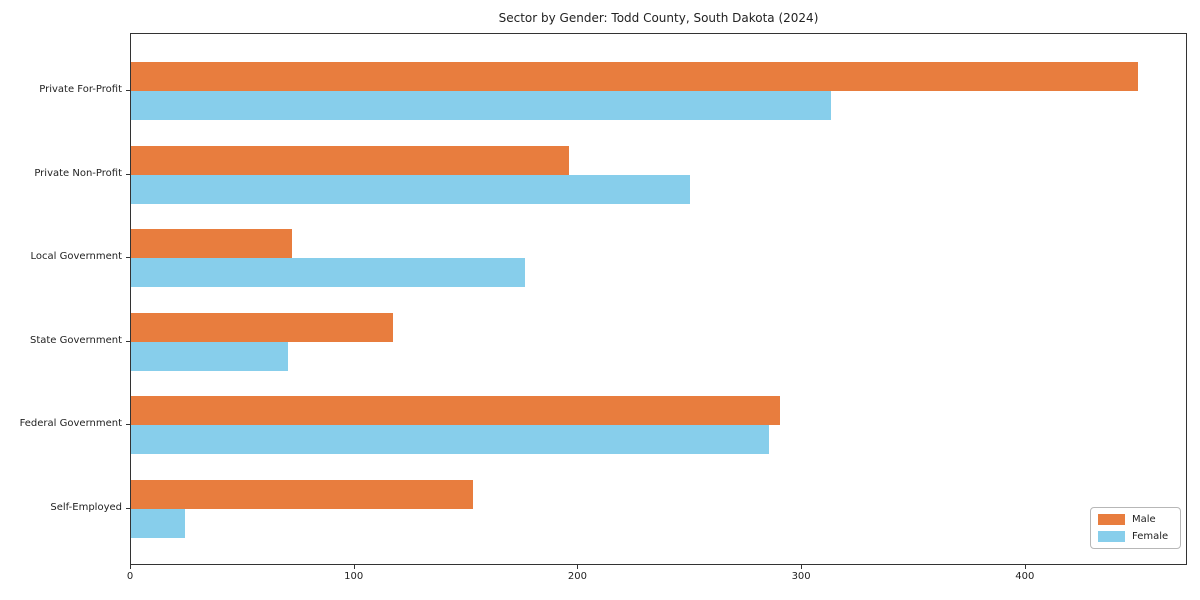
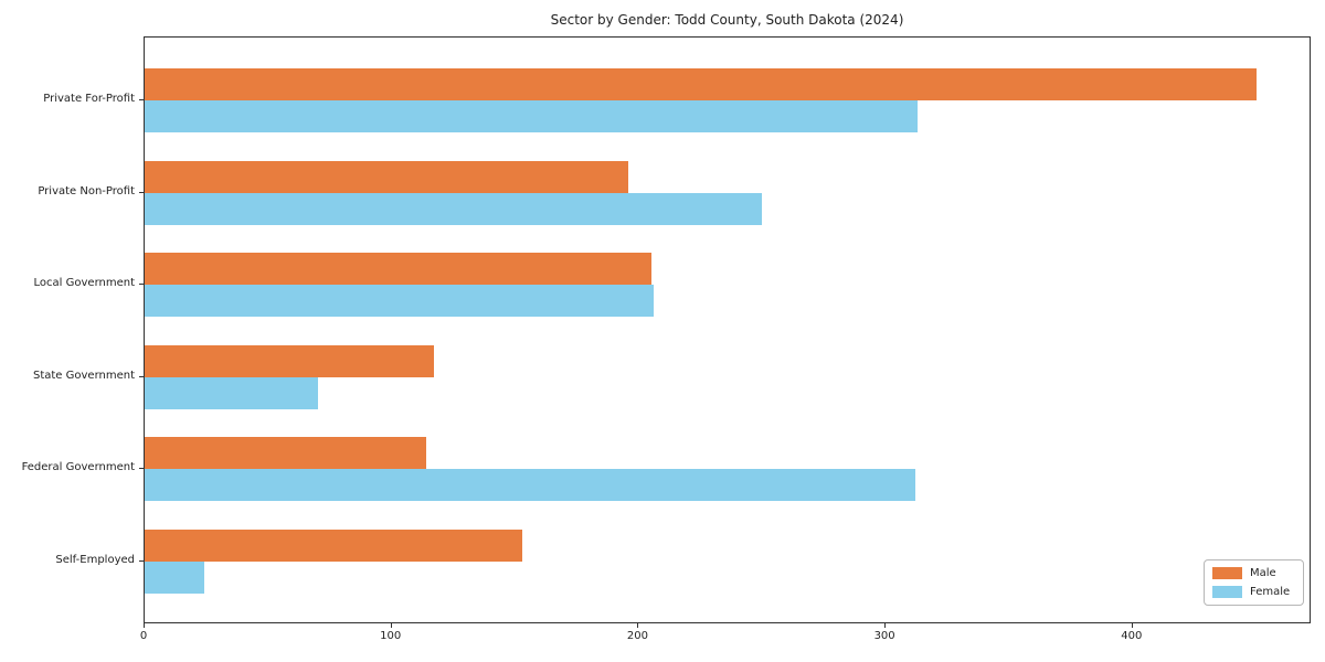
Male/Local Government: 72 -> 205
Female/Local Government: 176 -> 206
Male/Federal Government: 290 -> 114
Female/Federal Government: 285 -> 312
